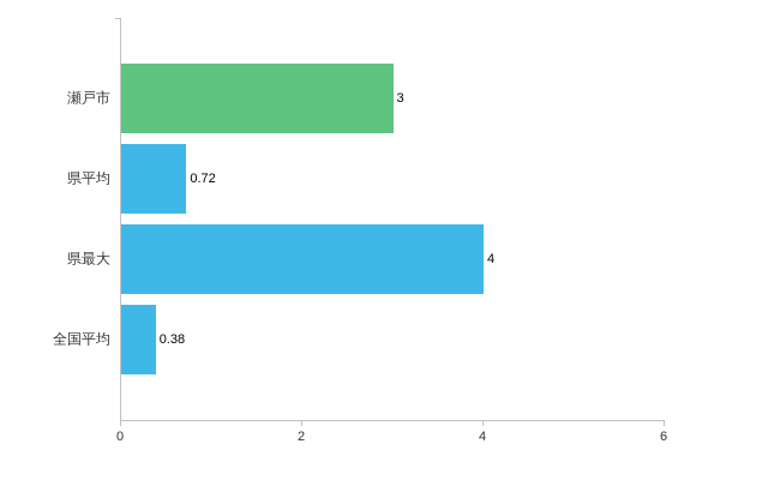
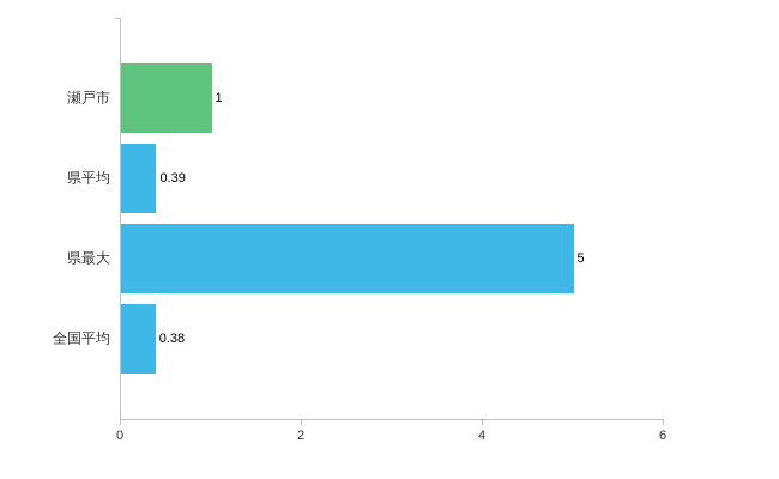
瀬戸市: 3 -> 1
県平均: 0.72 -> 0.39
県最大: 4 -> 5
